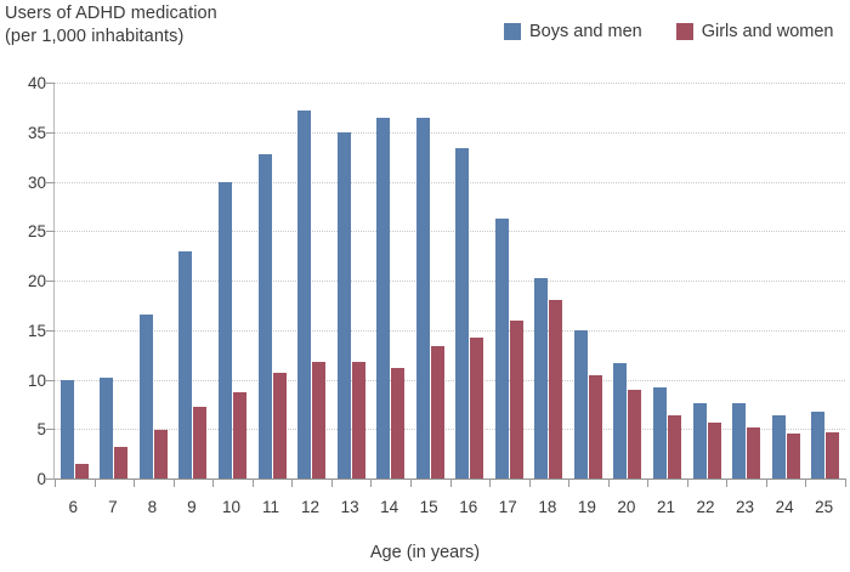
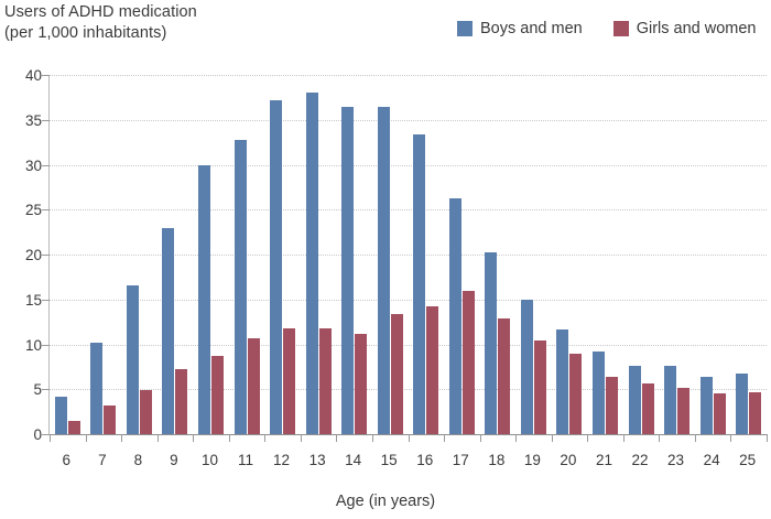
Boys and men/6: 10 -> 4
Boys and men/13: 35 -> 38
Girls and women/18: 18 -> 13
